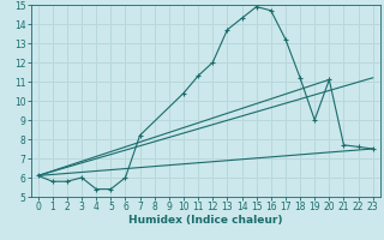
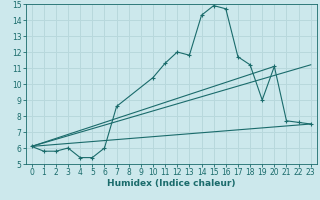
7: 8.2 -> 8.6
13: 13.7 -> 11.8
17: 13.2 -> 11.7
